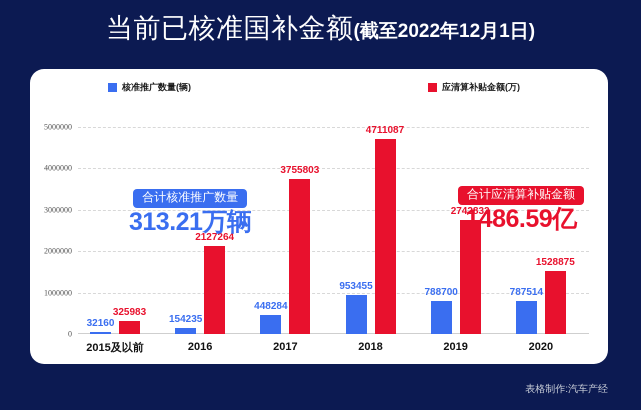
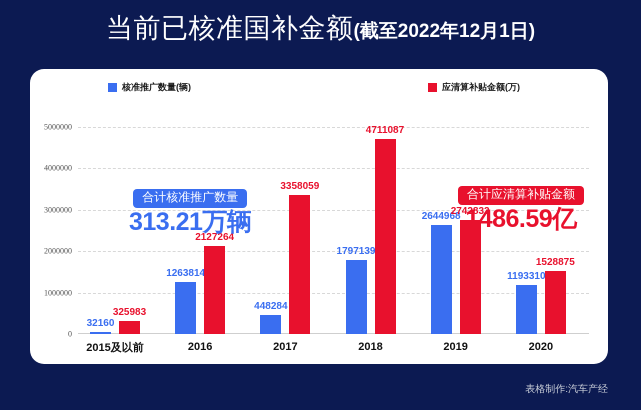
核准推广数量(辆)/2016: 154235 -> 1263814
应清算补贴金额(万)/2017: 3755803 -> 3358059
核准推广数量(辆)/2018: 953455 -> 1797139
核准推广数量(辆)/2019: 788700 -> 2644968
核准推广数量(辆)/2020: 787514 -> 1193310
